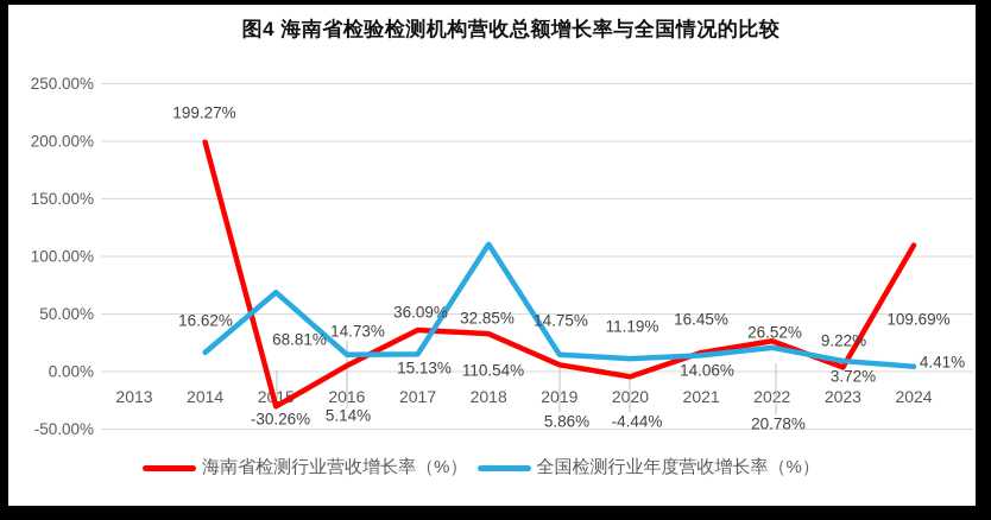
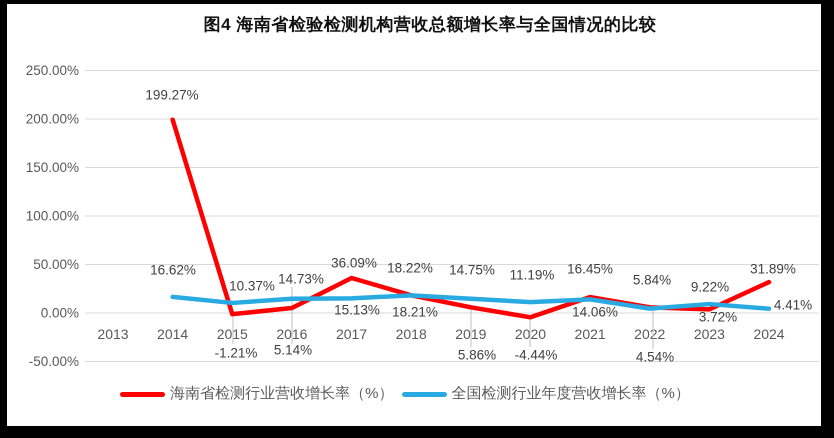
海南省检测行业营收增长率（%）/2015: -30.26% -> -1.21%
全国检测行业年度营收增长率（%）/2015: 68.81% -> 10.37%
海南省检测行业营收增长率（%）/2018: 32.85% -> 18.22%
全国检测行业年度营收增长率（%）/2018: 110.54% -> 18.21%
海南省检测行业营收增长率（%）/2022: 26.52% -> 5.84%
全国检测行业年度营收增长率（%）/2022: 20.78% -> 4.54%
海南省检测行业营收增长率（%）/2024: 109.69% -> 31.89%
